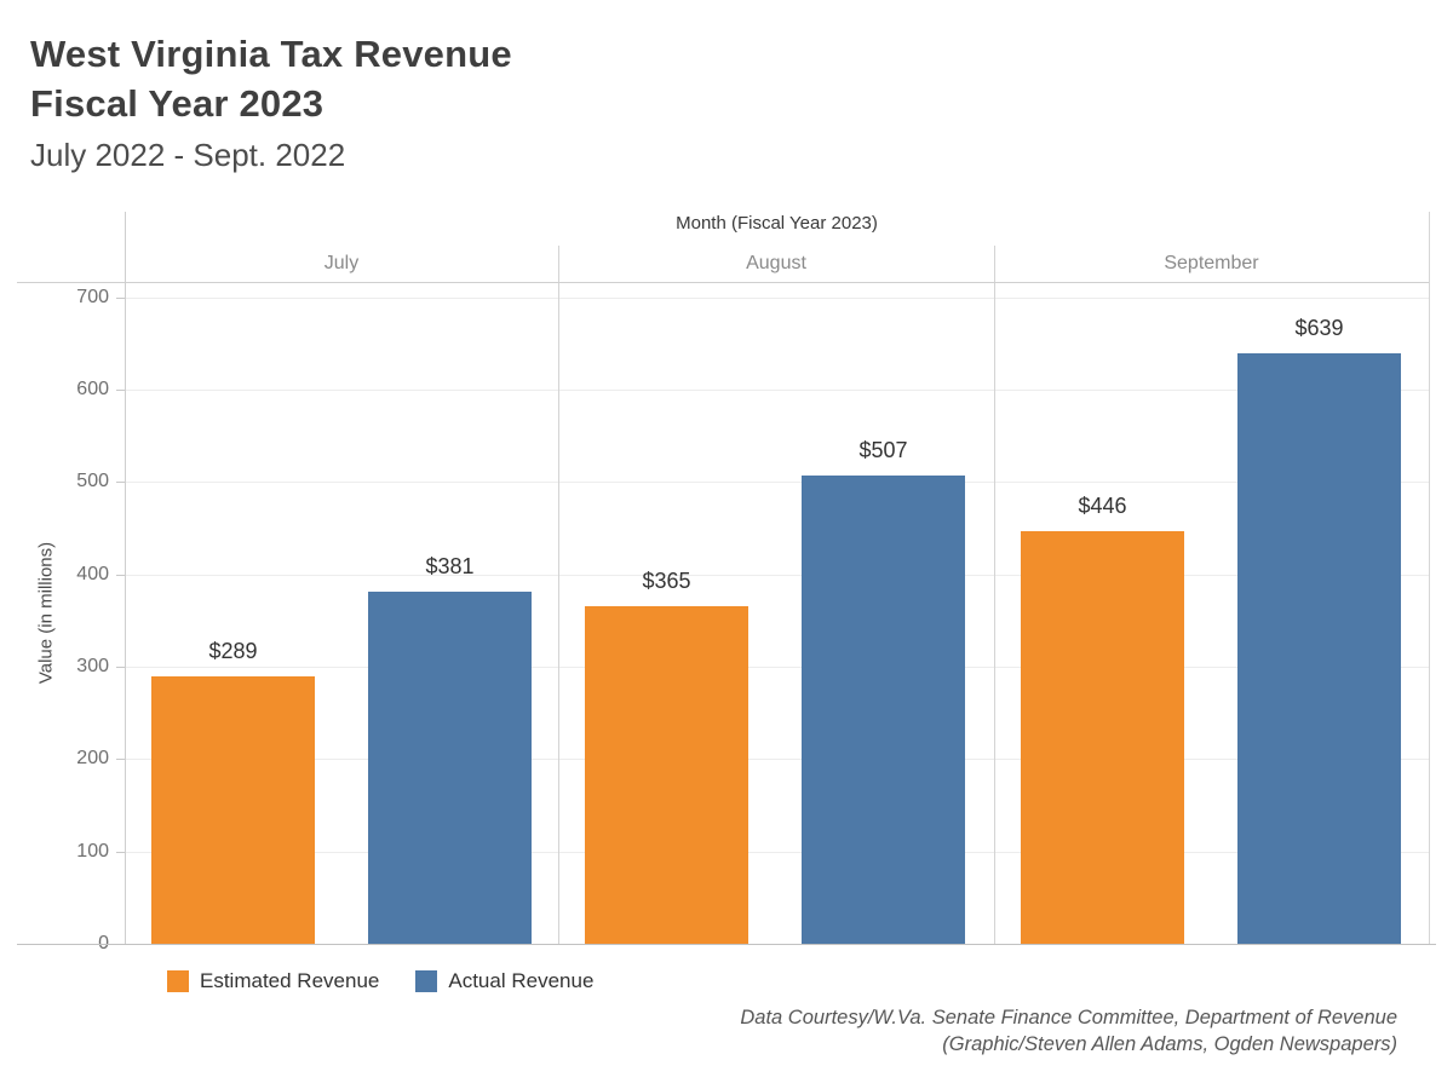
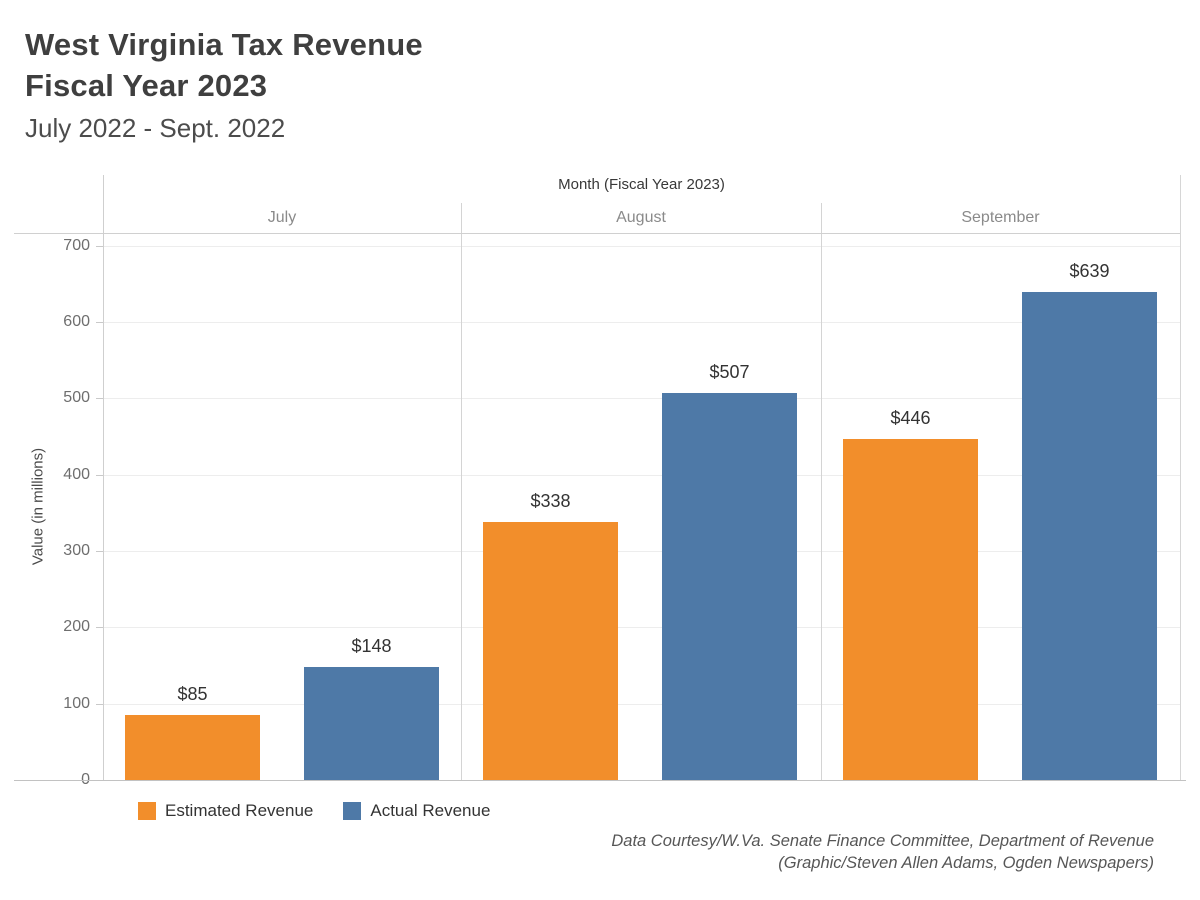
Estimated Revenue/July: $289 -> $85
Actual Revenue/July: $381 -> $148
Estimated Revenue/August: $365 -> $338
